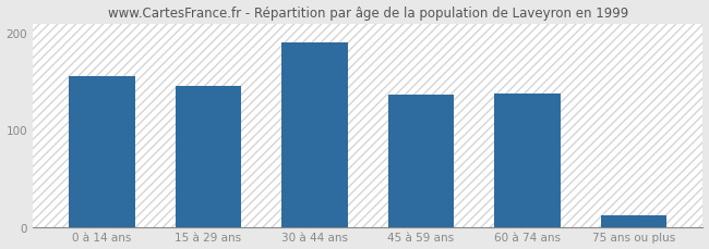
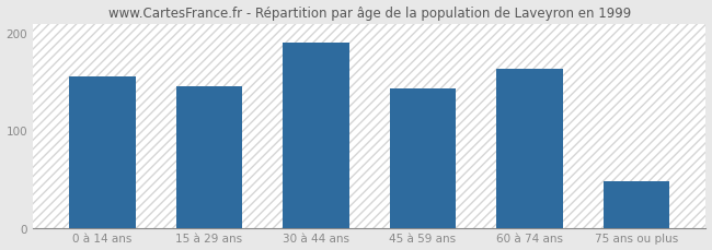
45 à 59 ans: 136 -> 143
60 à 74 ans: 138 -> 163
75 ans ou plus: 12 -> 48
